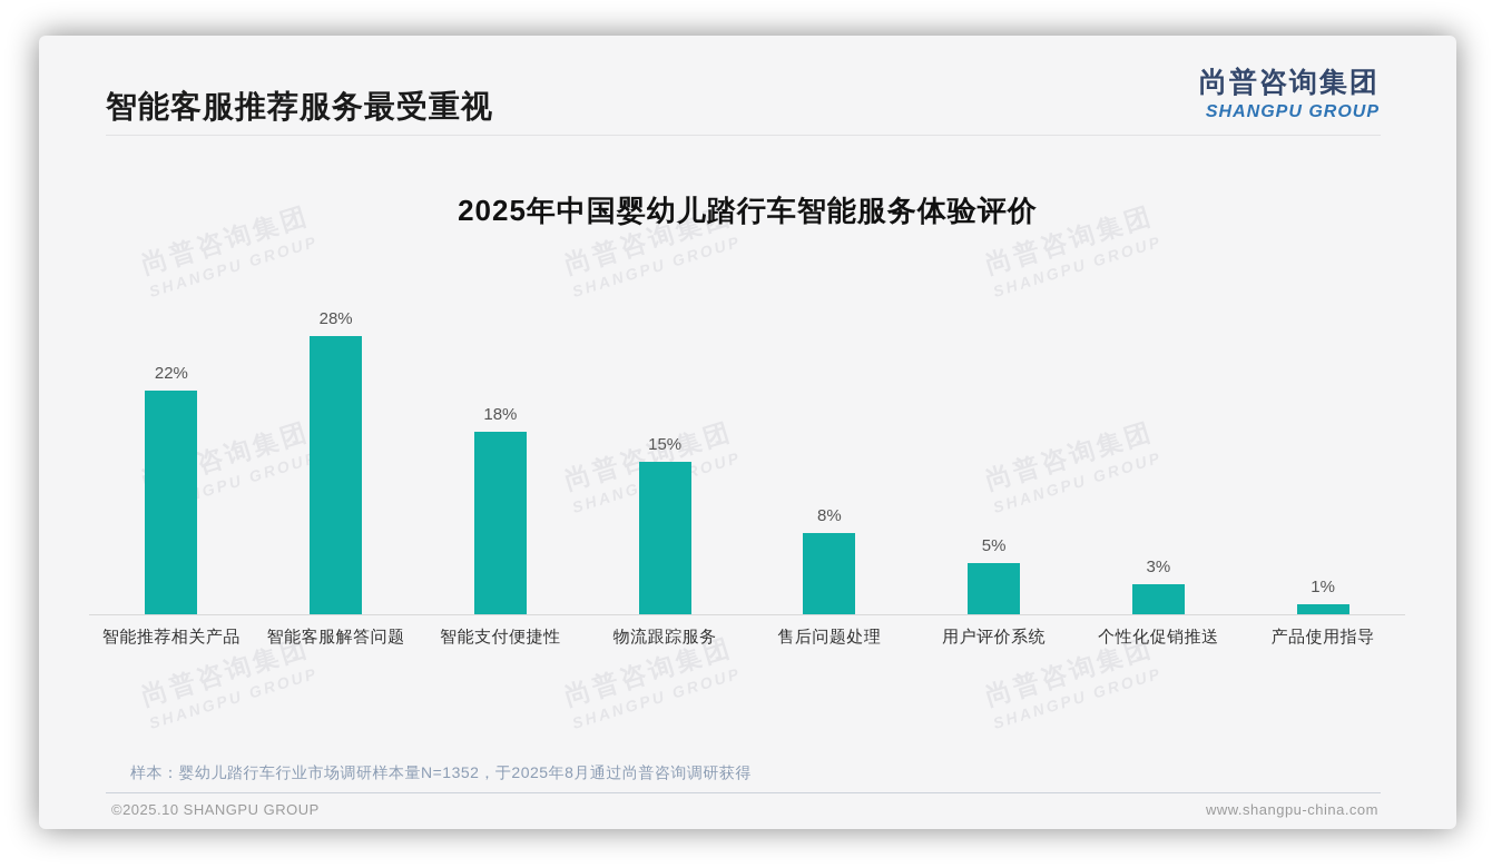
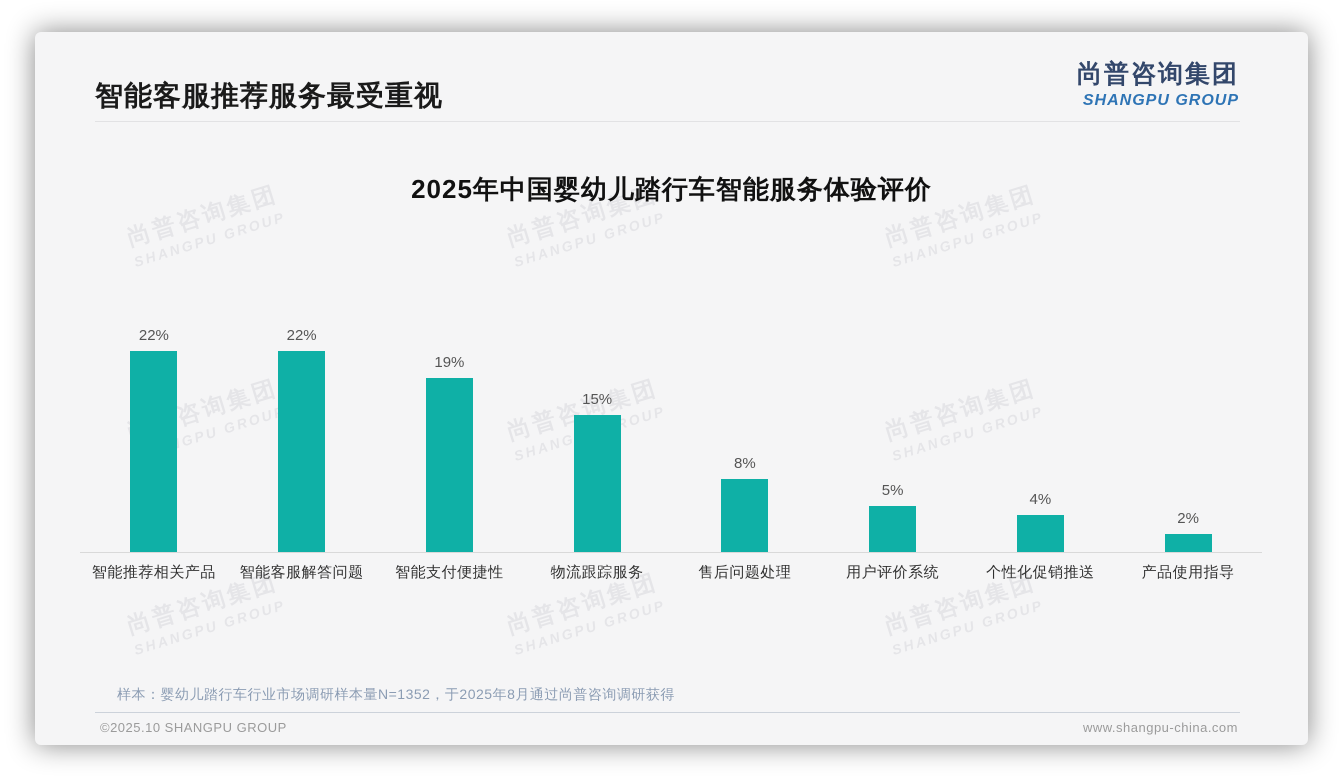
智能客服解答问题: 28% -> 22%
智能支付便捷性: 18% -> 19%
个性化促销推送: 3% -> 4%
产品使用指导: 1% -> 2%
